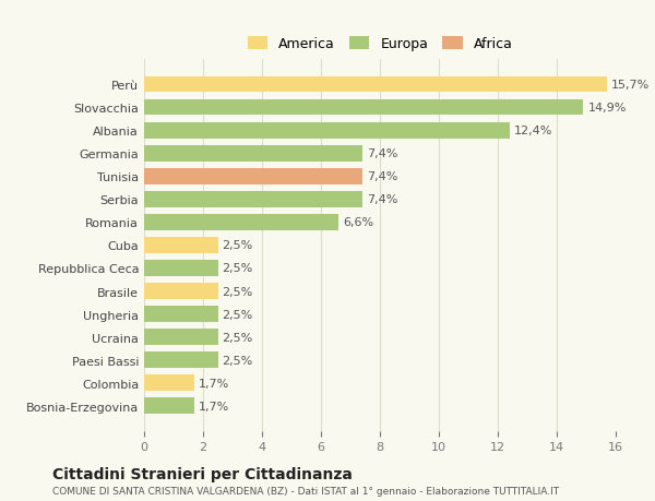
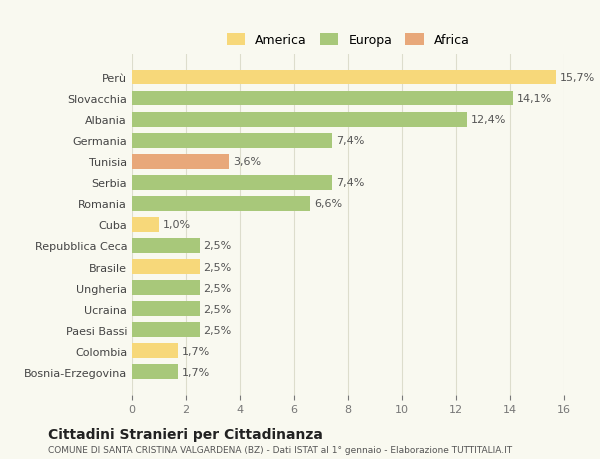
Slovacchia: 14,9% -> 14,1%
Tunisia: 7,4% -> 3,6%
Cuba: 2,5% -> 1,0%
